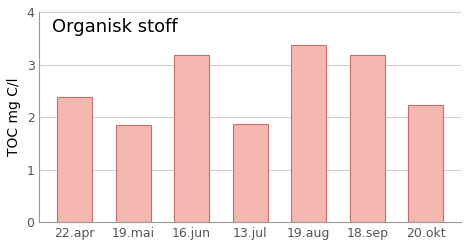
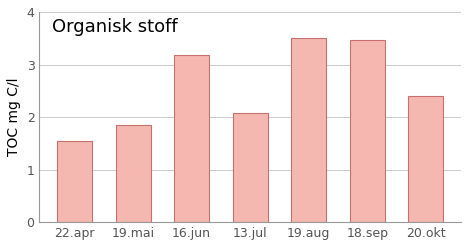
22.apr: 2.38 -> 1.54
13.jul: 1.87 -> 2.08
19.aug: 3.37 -> 3.50
18.sep: 3.18 -> 3.46
20.okt: 2.23 -> 2.40
